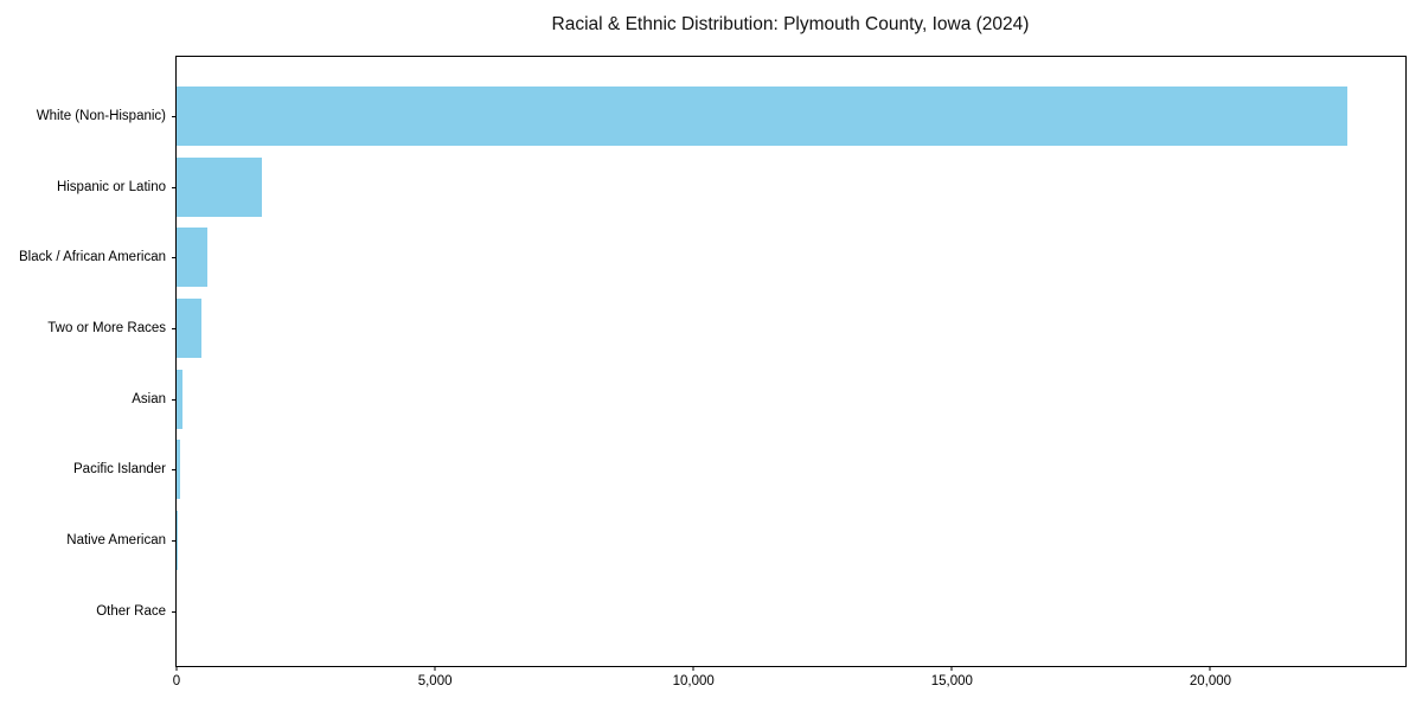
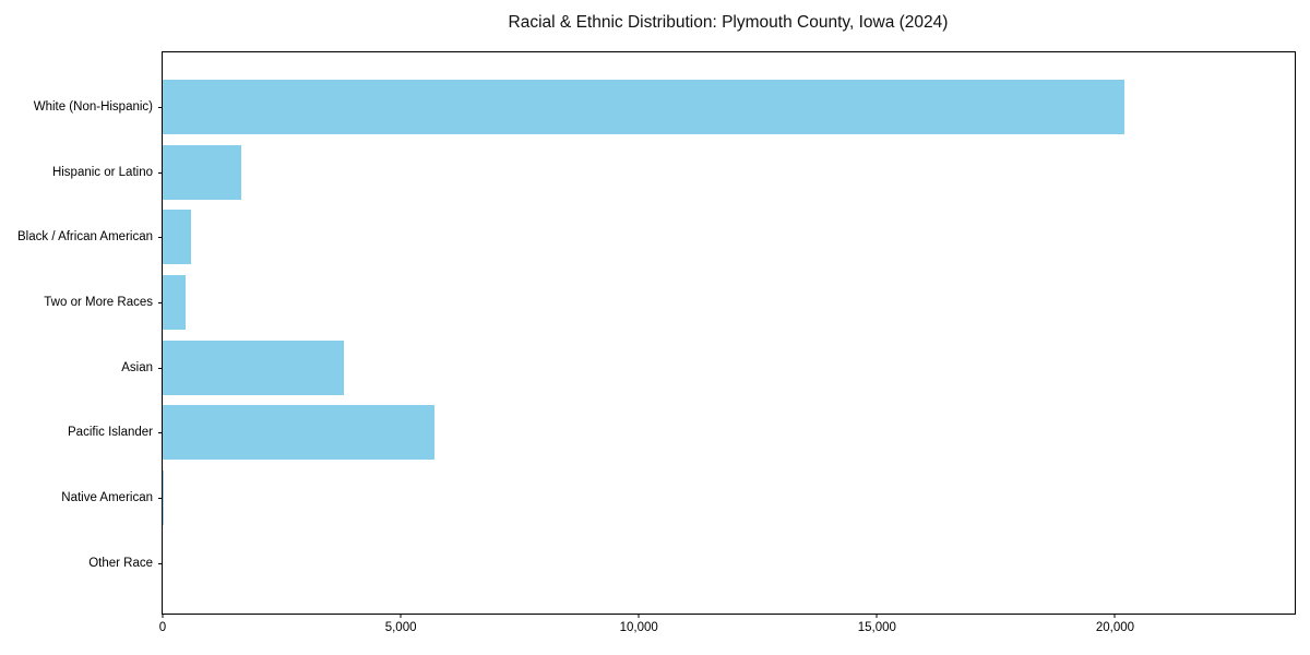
White (Non-Hispanic): 22600 -> 20200
Asian: 100 -> 3800
Pacific Islander: 100 -> 5700
